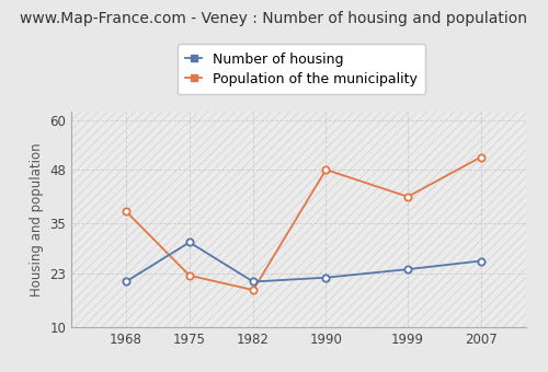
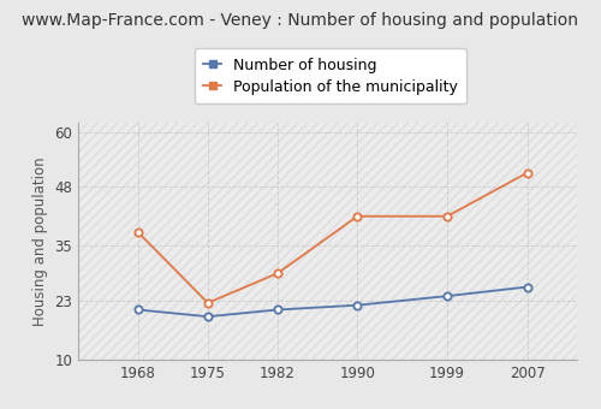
Number of housing/1975: 30.5 -> 19.5
Population of the municipality/1982: 19.0 -> 29.0
Population of the municipality/1990: 48.0 -> 41.5
